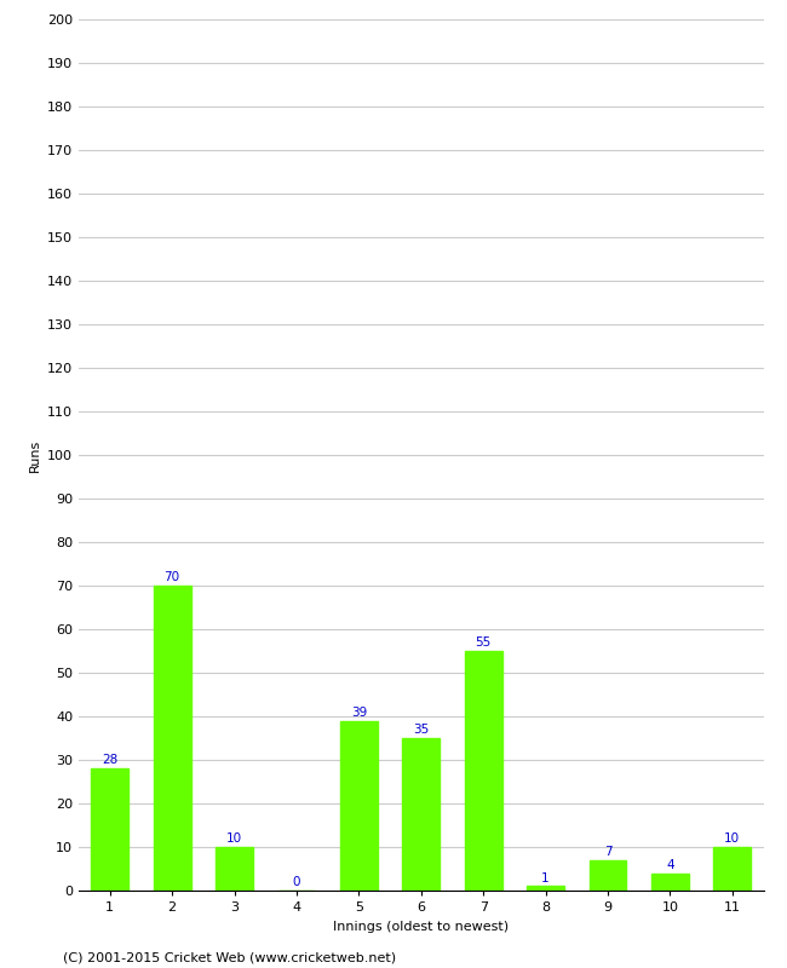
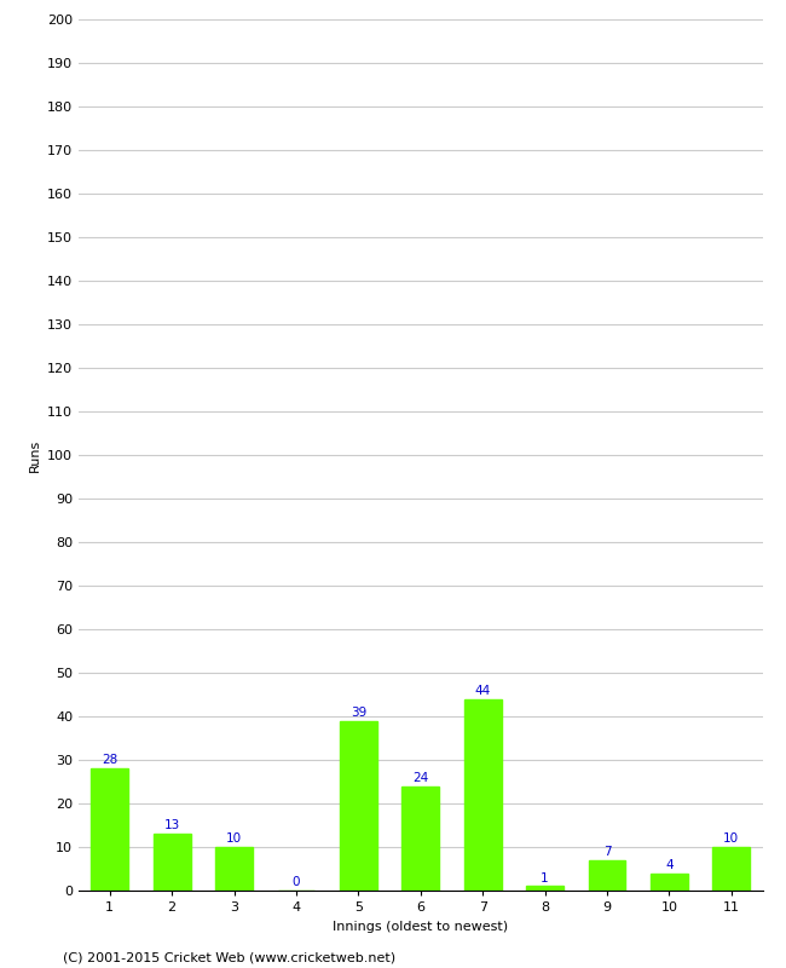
2: 70 -> 13
6: 35 -> 24
7: 55 -> 44
